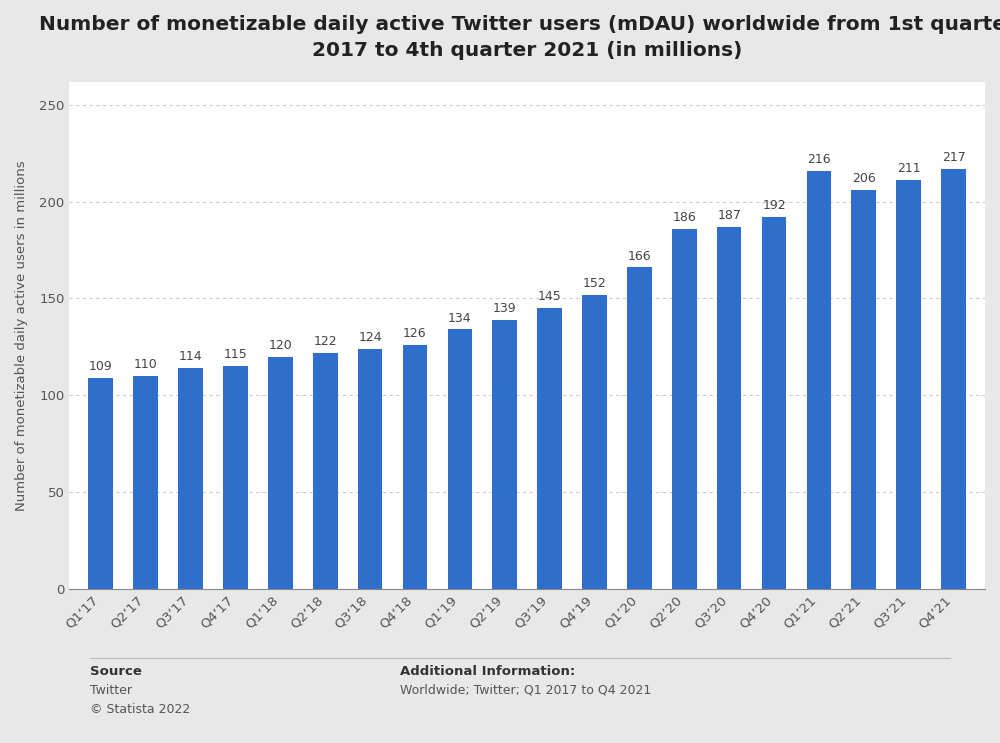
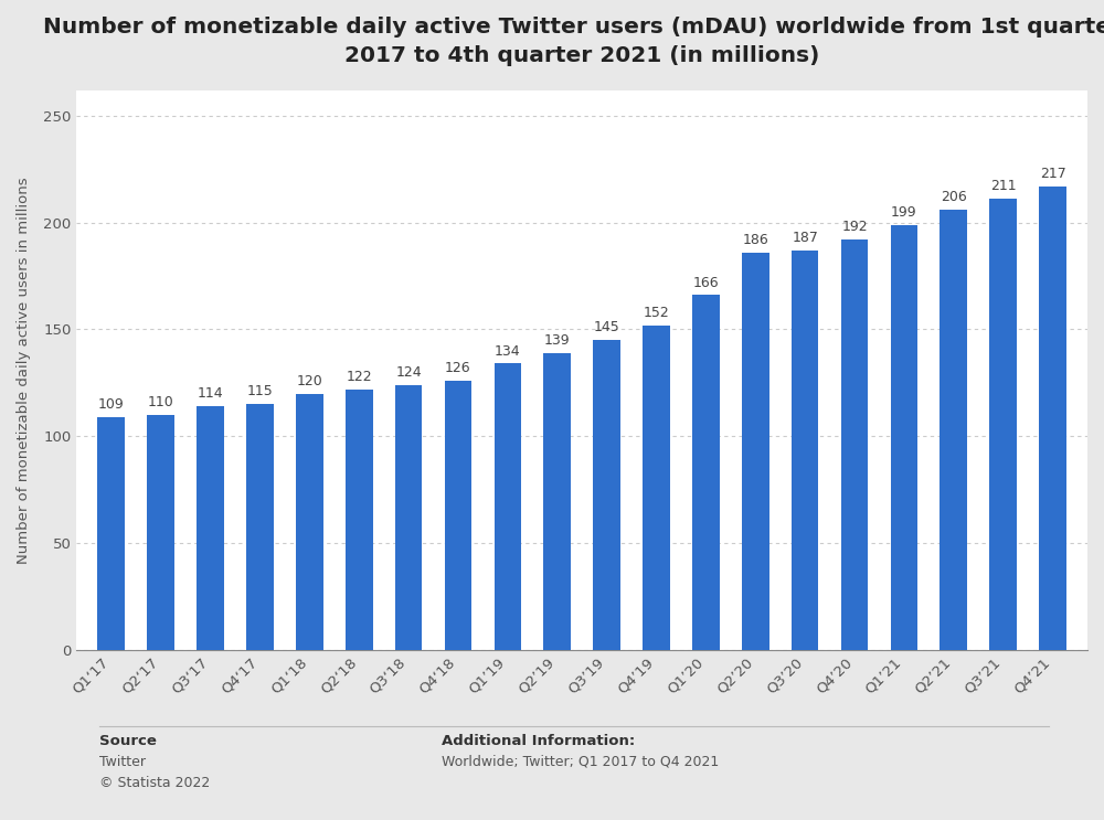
Q1’21: 216 -> 199
